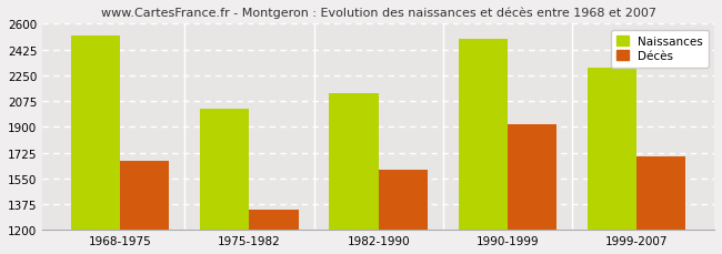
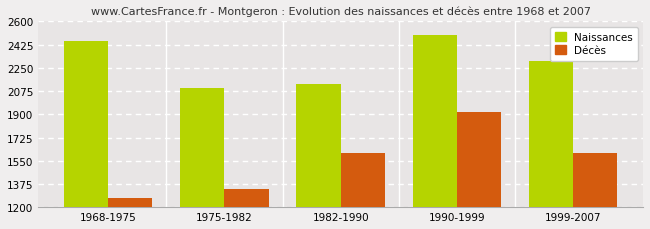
Naissances/1968-1975: 2520 -> 2450
Décès/1968-1975: 1670 -> 1270
Naissances/1975-1982: 2020 -> 2100
Décès/1999-2007: 1700 -> 1610
